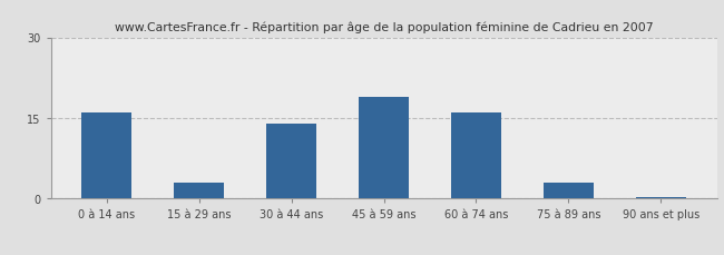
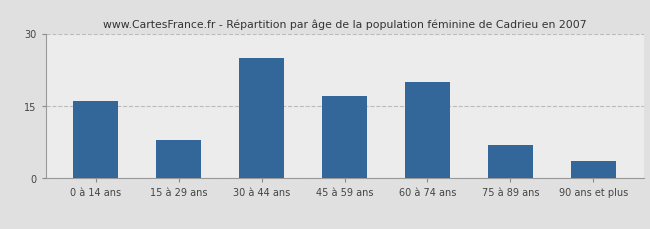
15 à 29 ans: 3.0 -> 8.0
30 à 44 ans: 14.0 -> 25.0
45 à 59 ans: 19.0 -> 17.0
60 à 74 ans: 16.0 -> 20.0
75 à 89 ans: 3.0 -> 7.0
90 ans et plus: 0.3 -> 3.5
